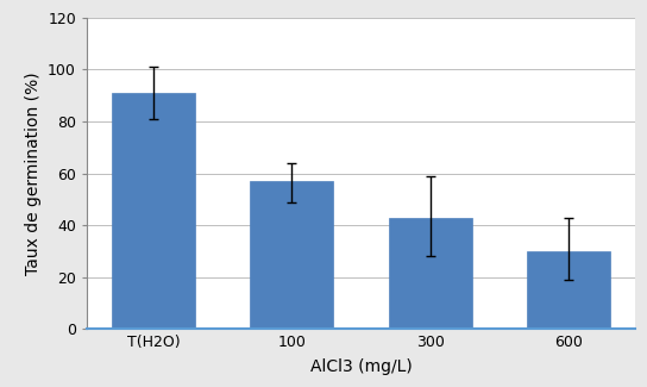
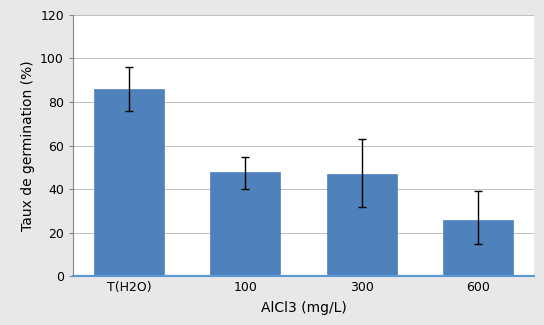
T(H2O): 91 -> 86
100: 57 -> 48
300: 43 -> 47
600: 30 -> 26
